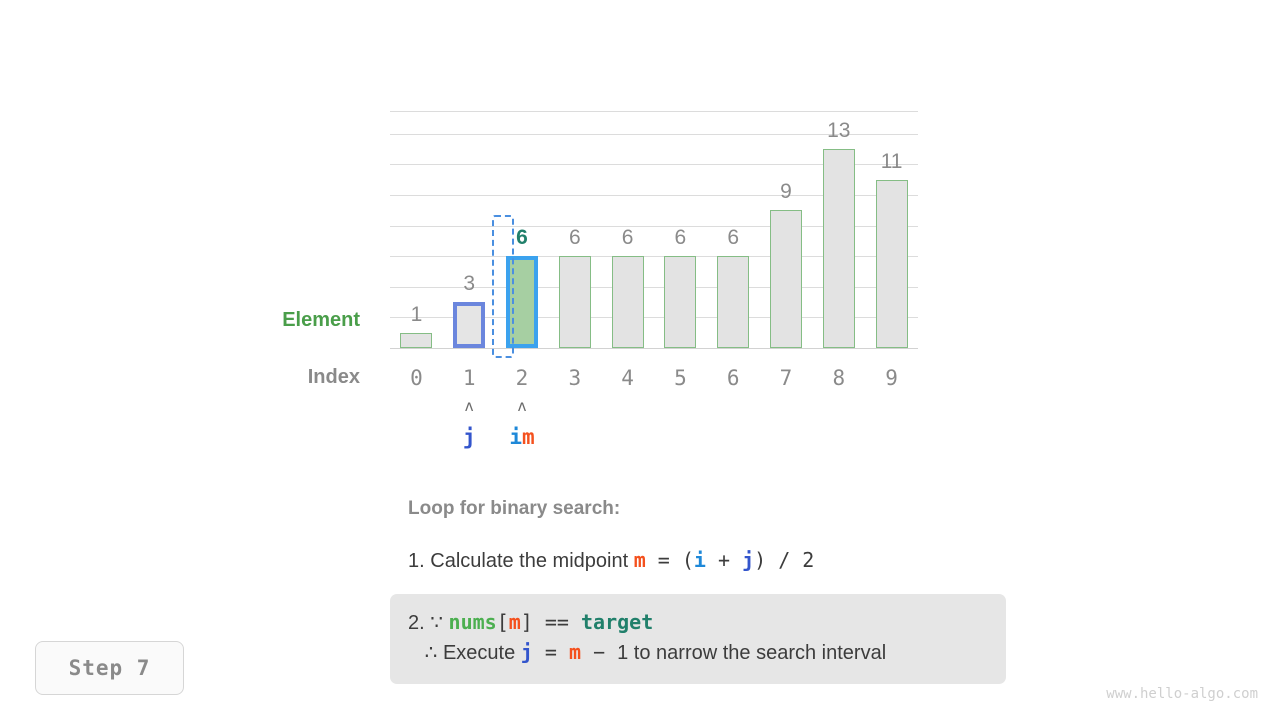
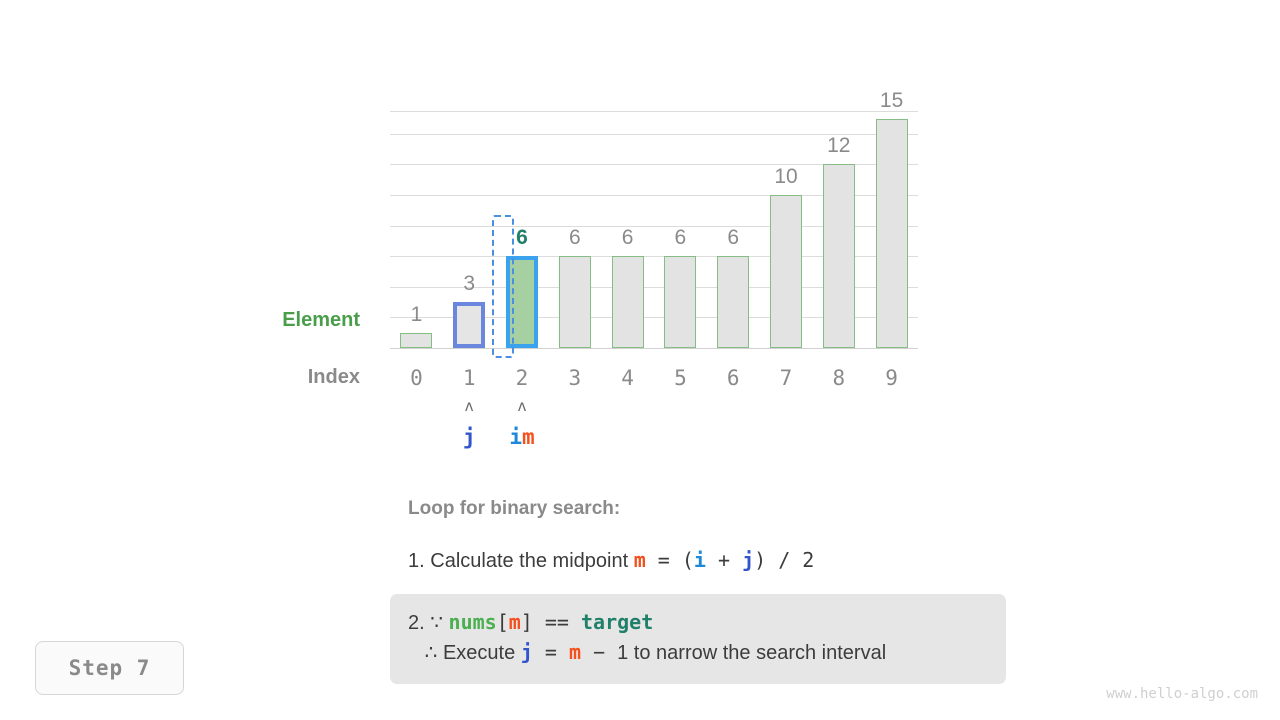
7: 9 -> 10
8: 13 -> 12
9: 11 -> 15
